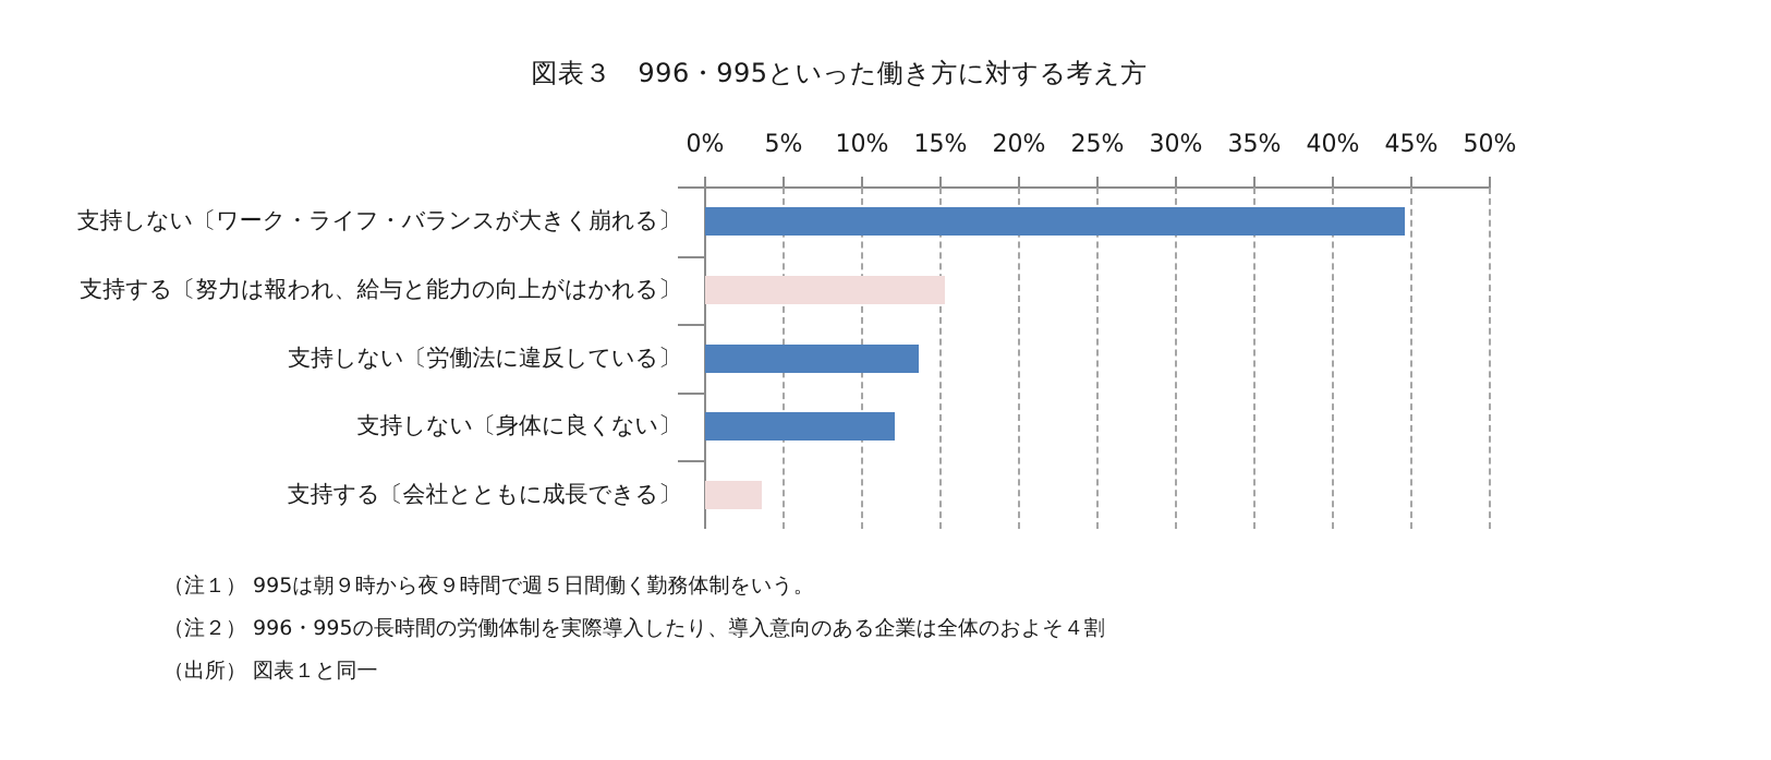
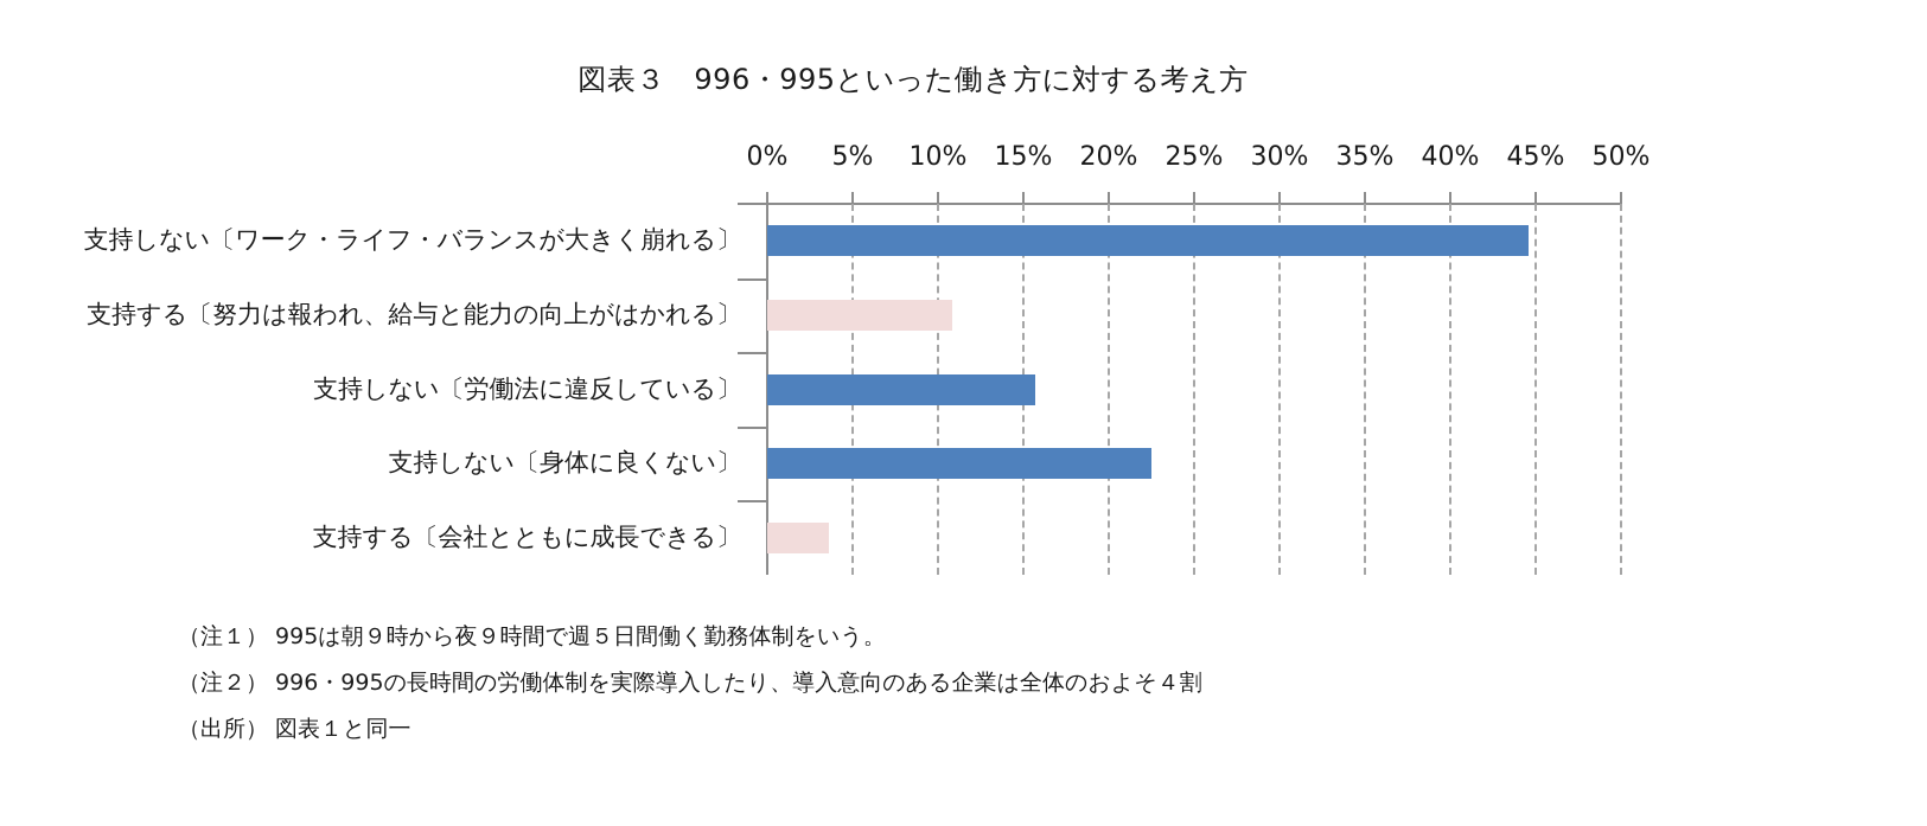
支持する〔努力は報われ、給与と能力の向上がはかれる〕: 15.3% -> 10.8%
支持しない〔労働法に違反している〕: 13.6% -> 15.7%
支持しない〔身体に良くない〕: 12.1% -> 22.5%
